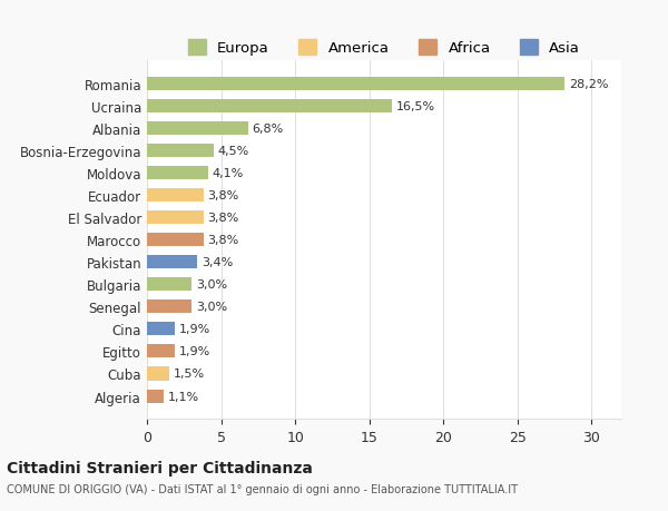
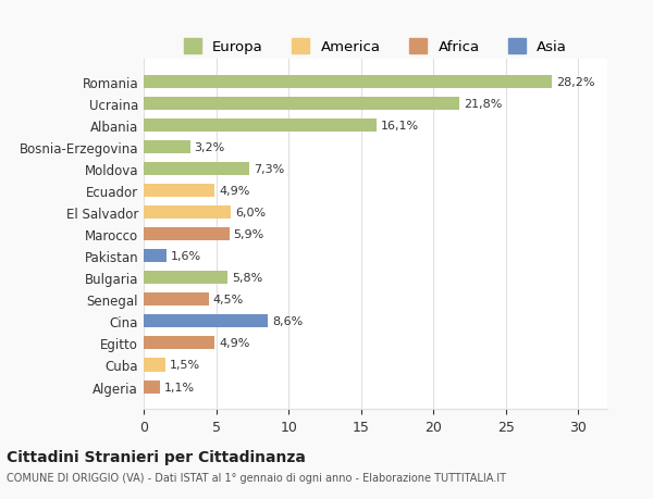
Ucraina: 16,5% -> 21,8%
Albania: 6,8% -> 16,1%
Bosnia-Erzegovina: 4,5% -> 3,2%
Moldova: 4,1% -> 7,3%
Ecuador: 3,8% -> 4,9%
El Salvador: 3,8% -> 6,0%
Marocco: 3,8% -> 5,9%
Pakistan: 3,4% -> 1,6%
Bulgaria: 3,0% -> 5,8%
Senegal: 3,0% -> 4,5%
Cina: 1,9% -> 8,6%
Egitto: 1,9% -> 4,9%
